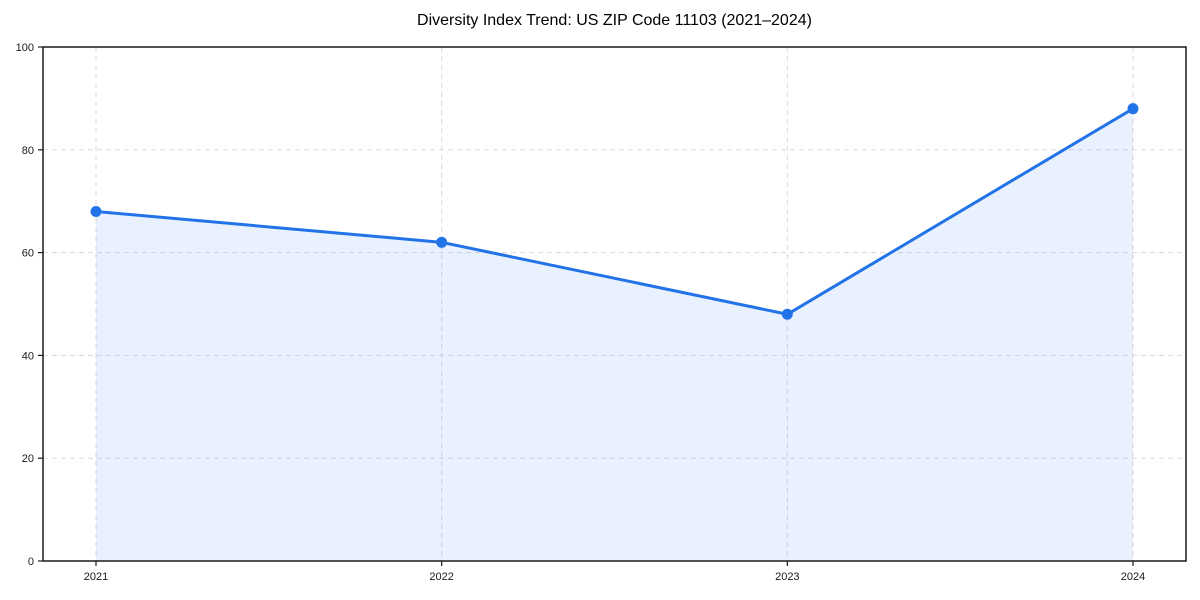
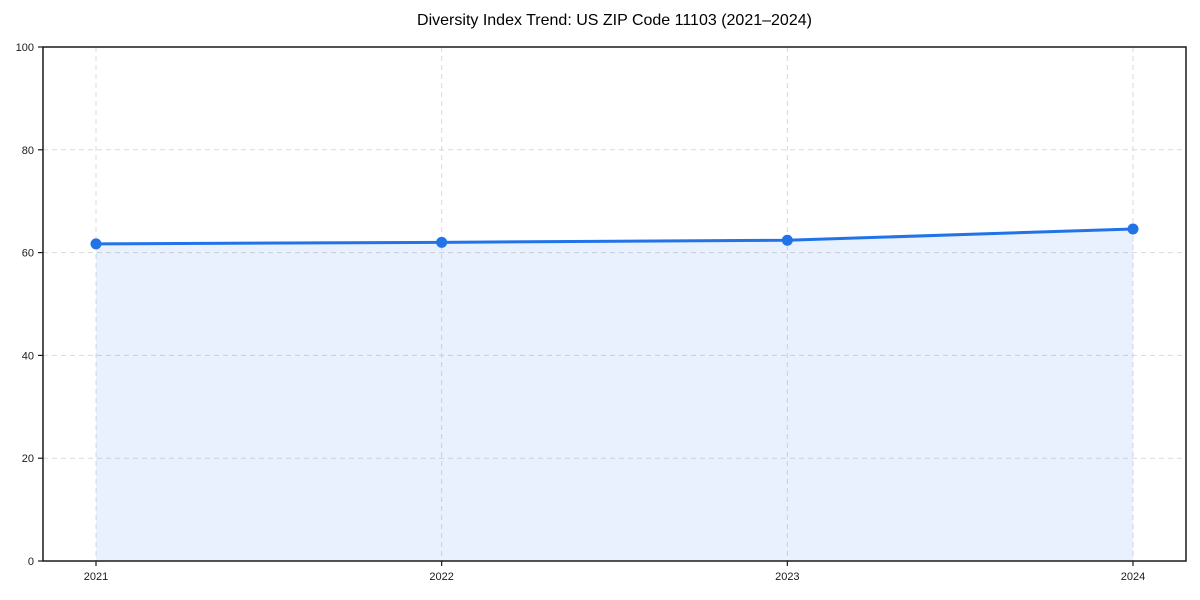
2021: 68 -> 62
2023: 48 -> 62
2024: 88 -> 65
